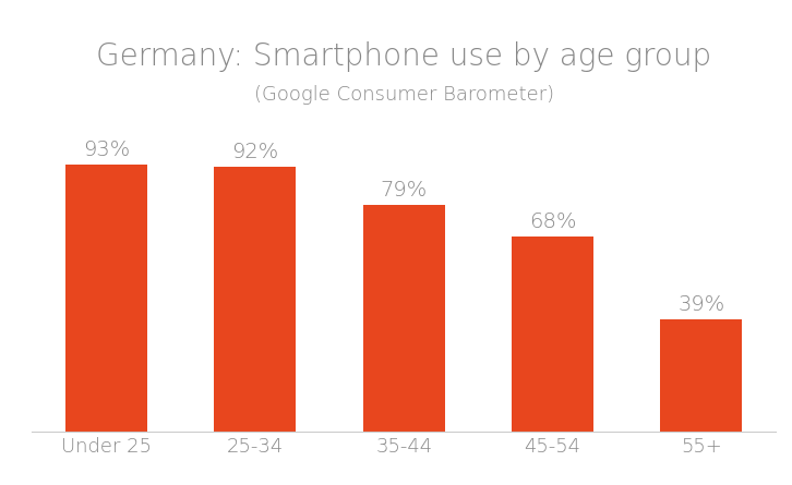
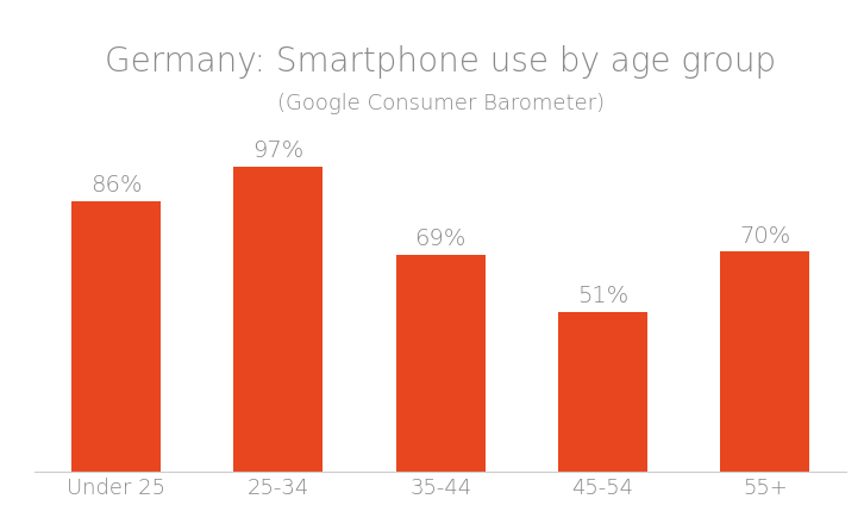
Under 25: 93% -> 86%
25-34: 92% -> 97%
35-44: 79% -> 69%
45-54: 68% -> 51%
55+: 39% -> 70%
